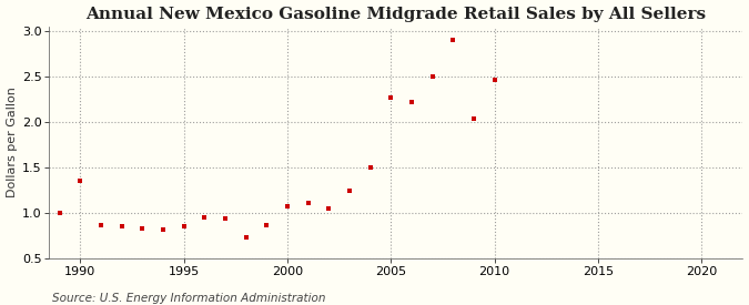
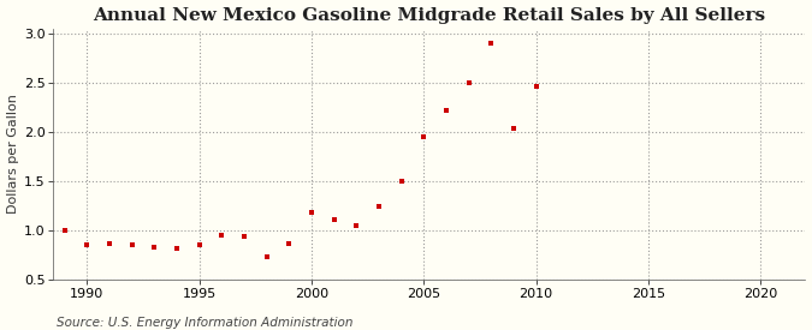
1990: 1.36 -> 0.86
2000: 1.08 -> 1.18
2005: 2.26 -> 1.95
